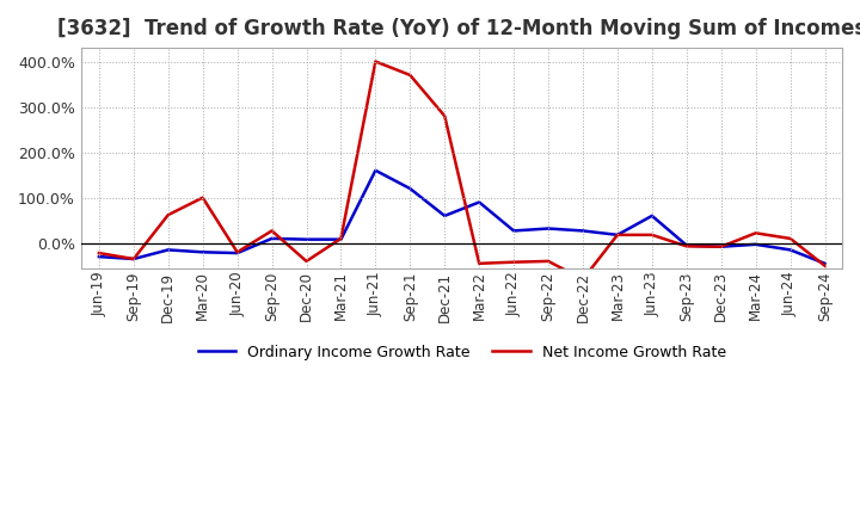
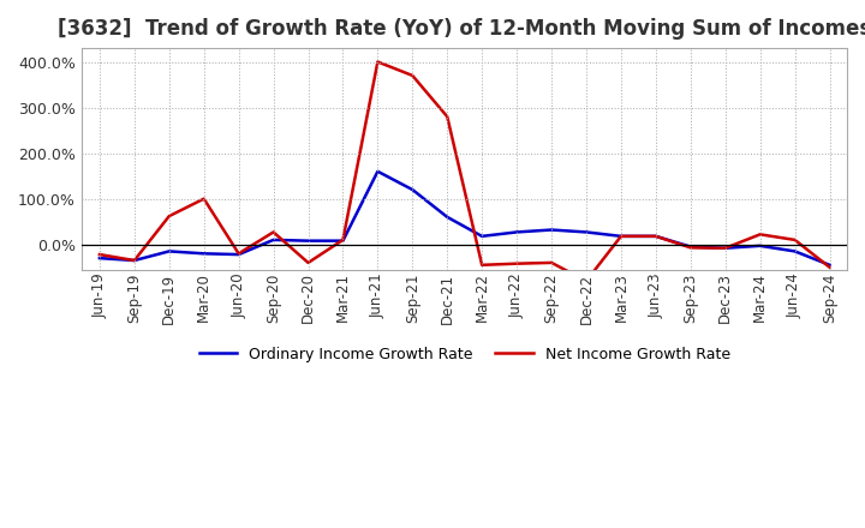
Ordinary Income Growth Rate/Mar-22: 90% -> 18%
Ordinary Income Growth Rate/Jun-23: 60% -> 18%
